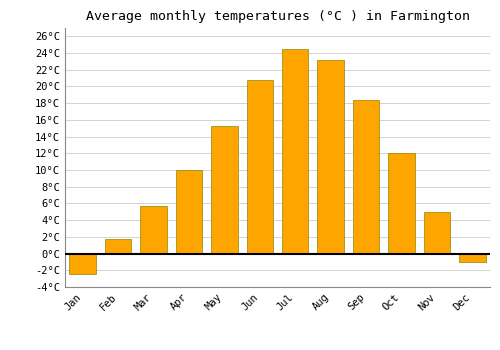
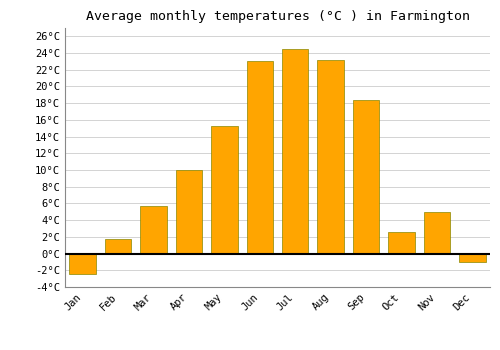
Jun: 20.8°C -> 23.0°C
Oct: 12.0°C -> 2.6°C
